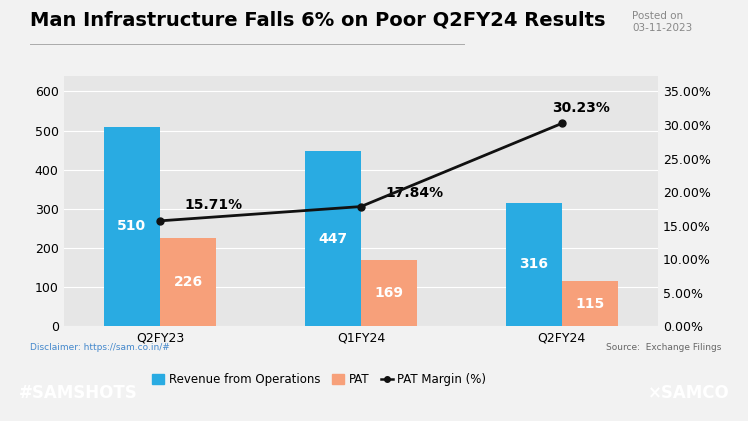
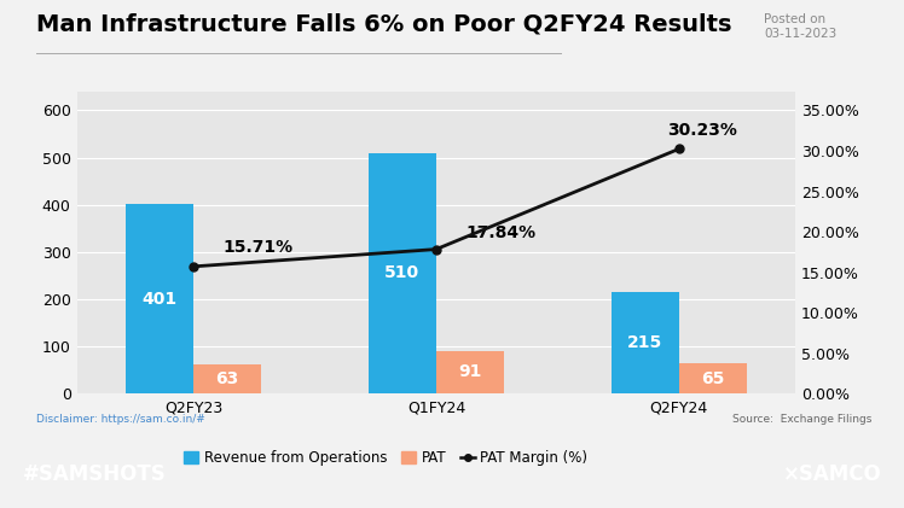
Revenue from Operations/Q2FY23: 510 -> 401
PAT/Q2FY23: 226 -> 63
Revenue from Operations/Q1FY24: 447 -> 510
PAT/Q1FY24: 169 -> 91
Revenue from Operations/Q2FY24: 316 -> 215
PAT/Q2FY24: 115 -> 65
